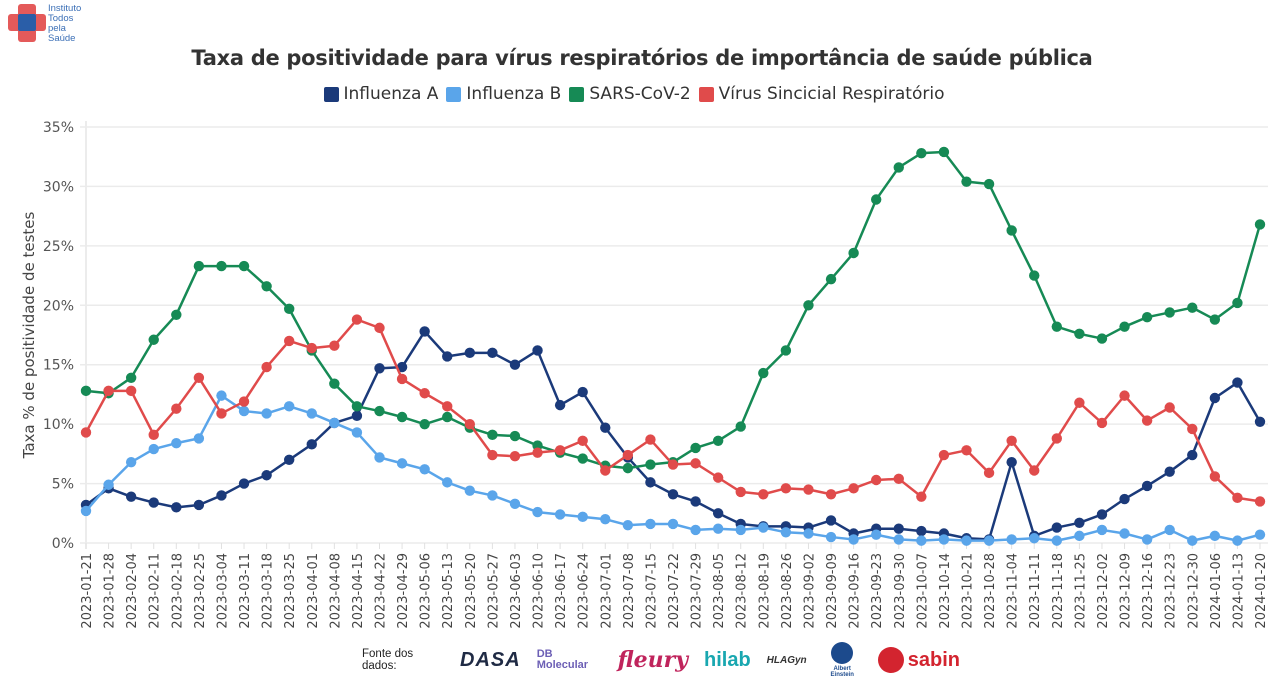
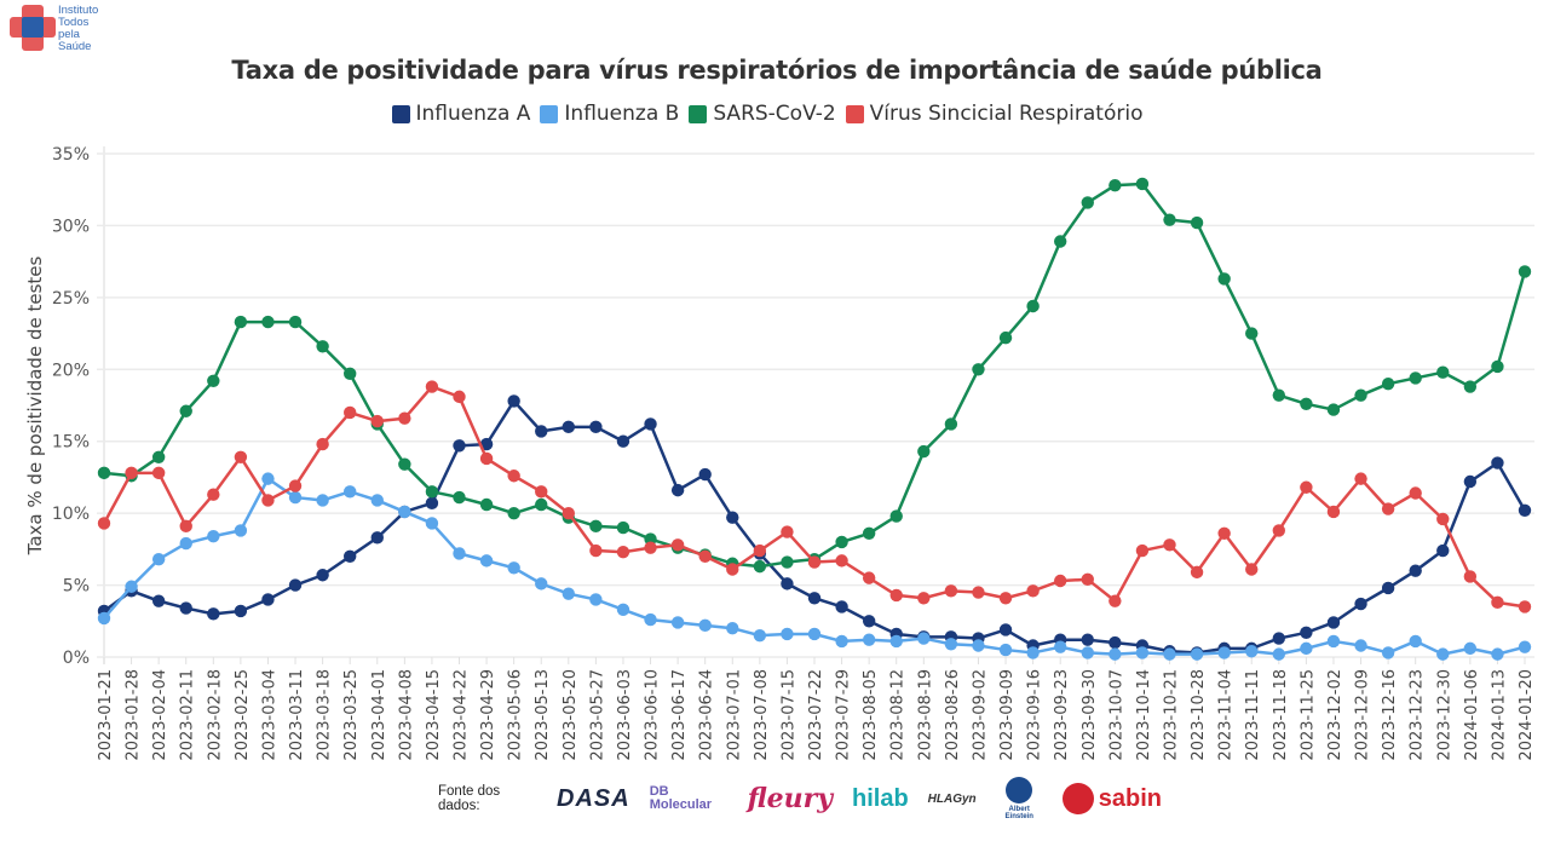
Vírus Sincicial Respiratório/2023-06-24: 8.6% -> 7.0%
Influenza A/2023-11-04: 6.8% -> 0.6%
